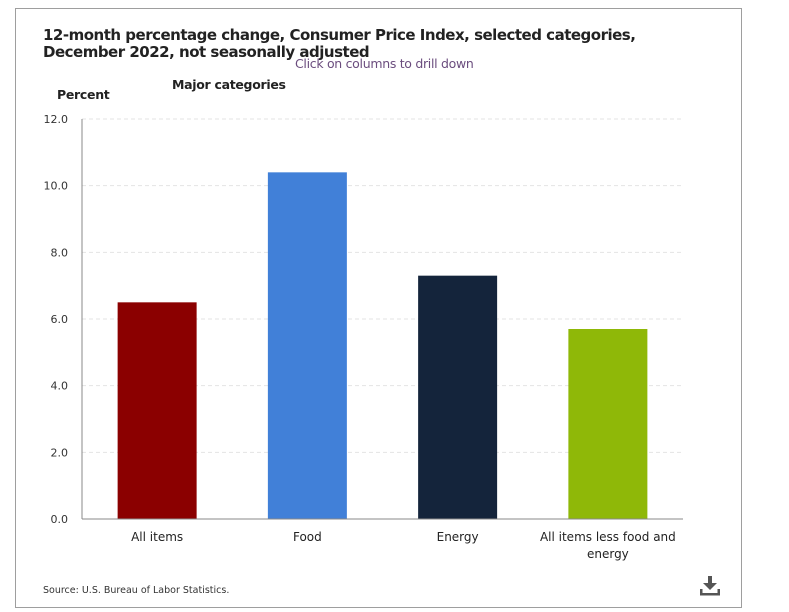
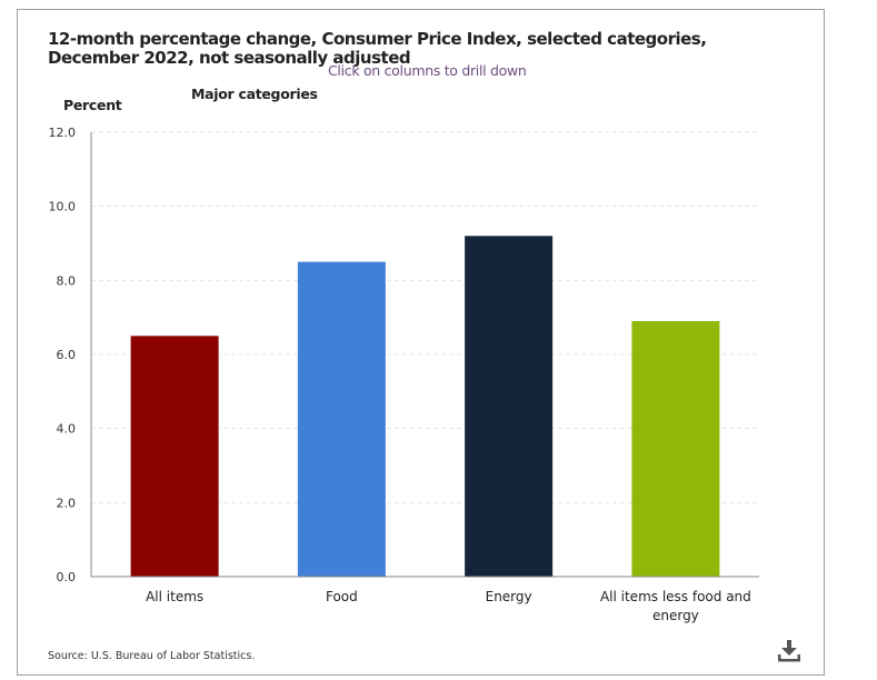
Food: 10.4 -> 8.5
Energy: 7.3 -> 9.2
All items less food and energy: 5.7 -> 6.9
